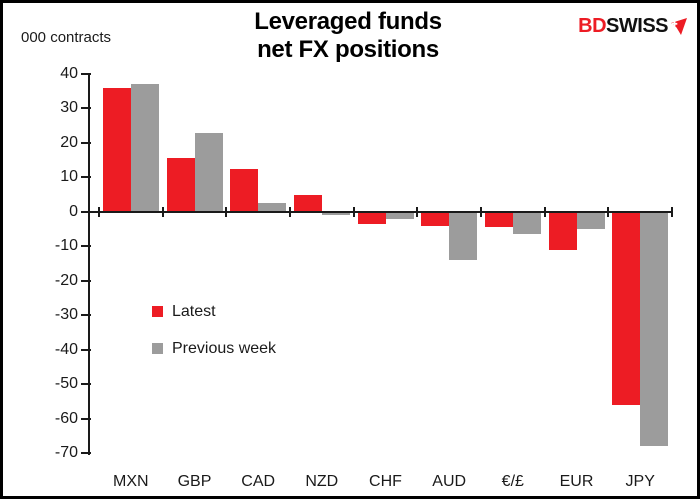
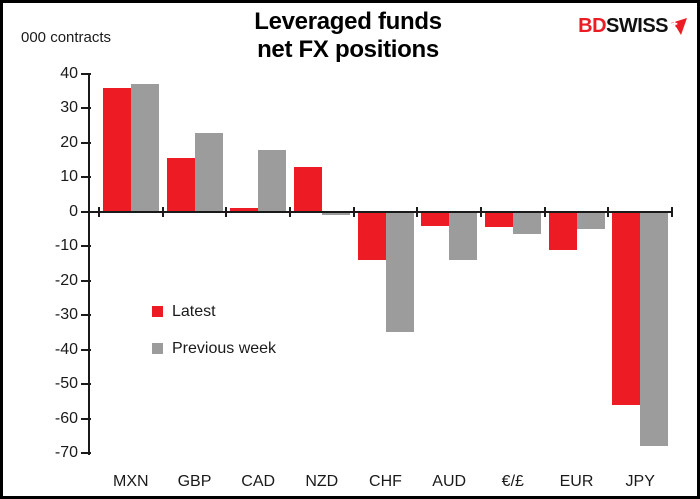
Latest/CAD: 12 -> 1
Previous week/CAD: 2 -> 18
Latest/NZD: 5 -> 13
Latest/CHF: -4 -> -14
Previous week/CHF: -2 -> -35
